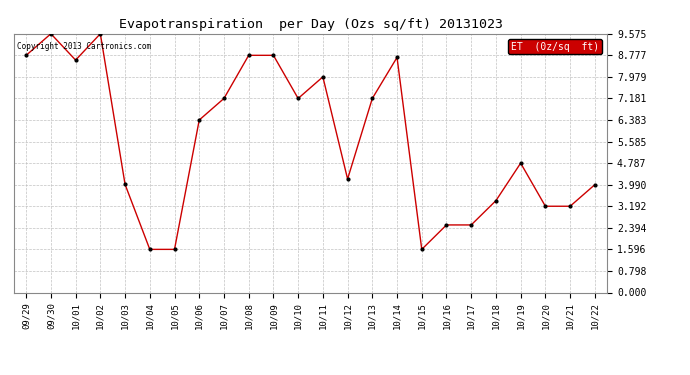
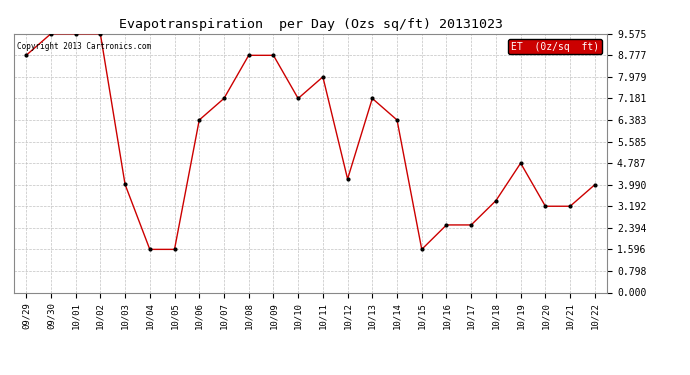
10/01: 8.60 -> 9.57
10/14: 8.70 -> 6.38
